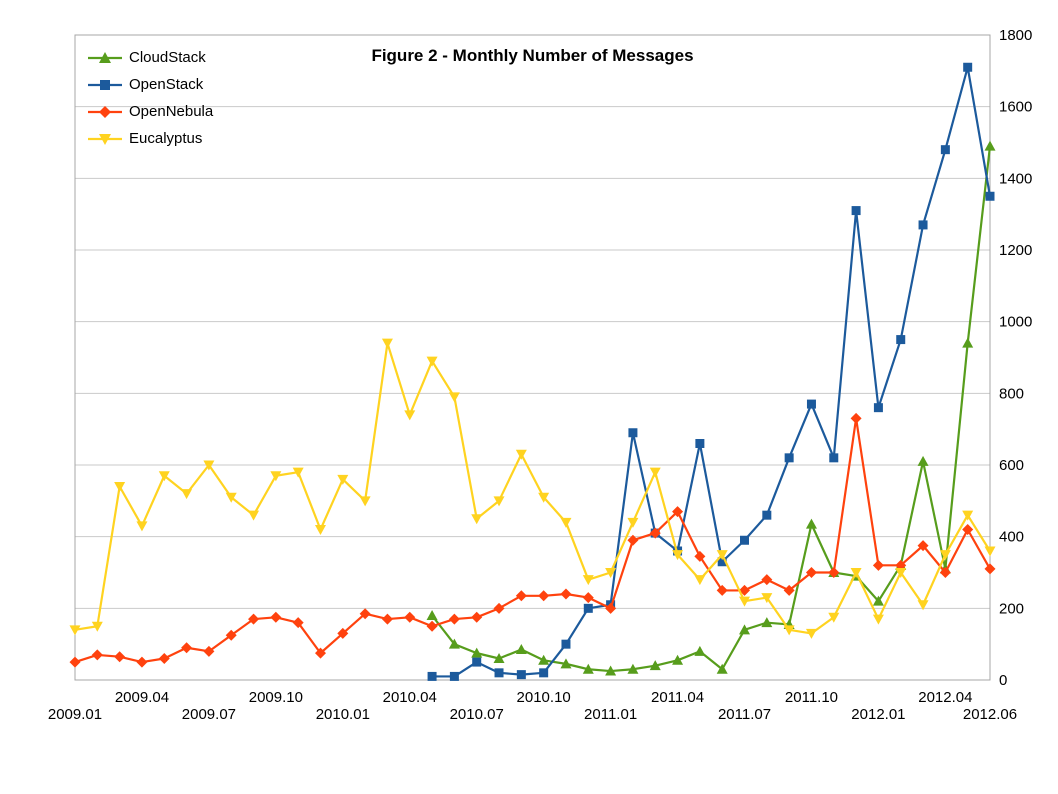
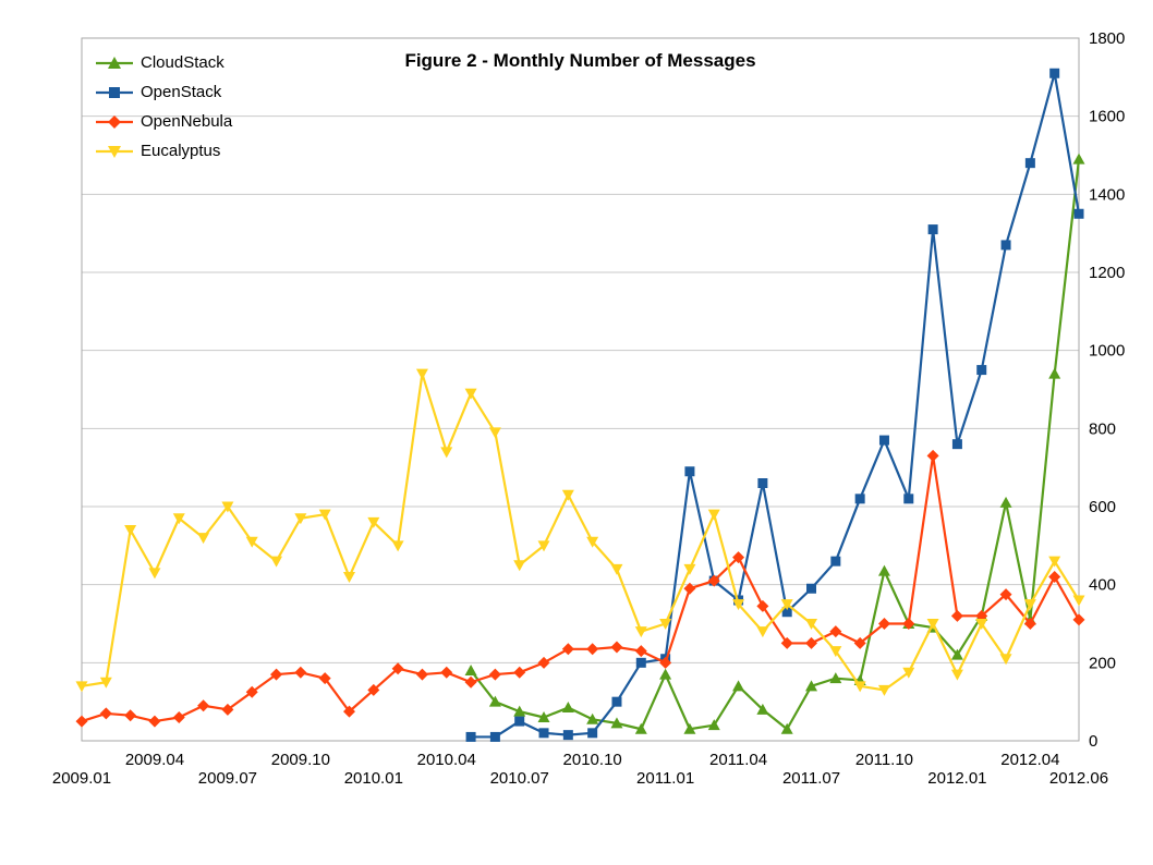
CloudStack/2011.01: 20 -> 170
CloudStack/2011.04: 60 -> 140
Eucalyptus/2011.07: 220 -> 300
